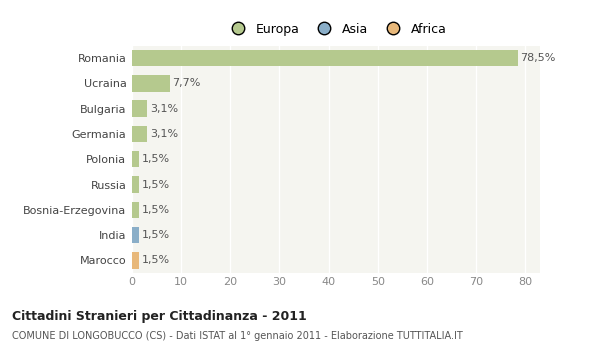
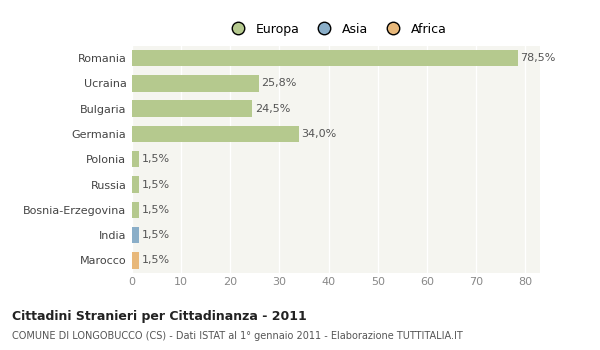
Ucraina: 7,7% -> 25,8%
Bulgaria: 3,1% -> 24,5%
Germania: 3,1% -> 34,0%
